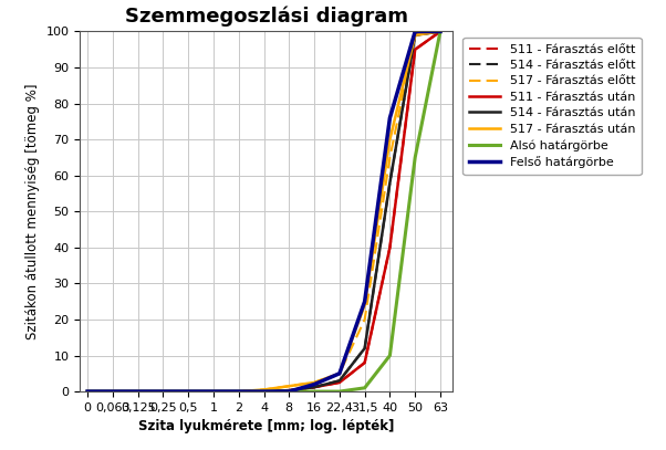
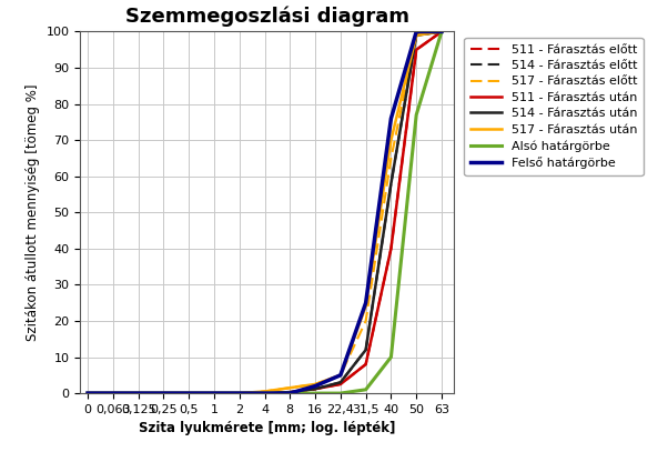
Alsó határgörbe/50: 65 -> 77
